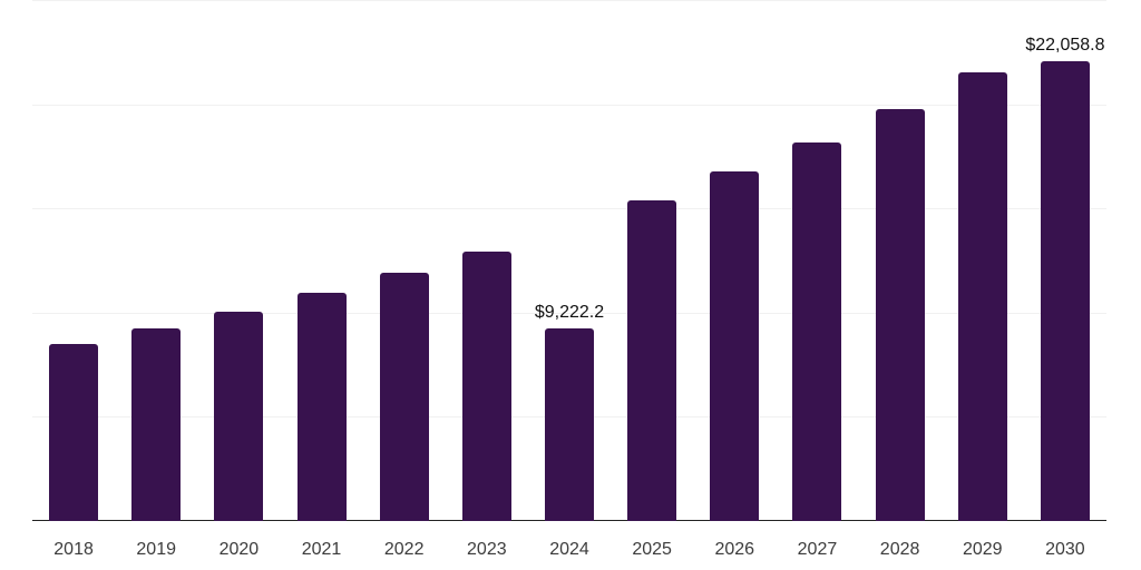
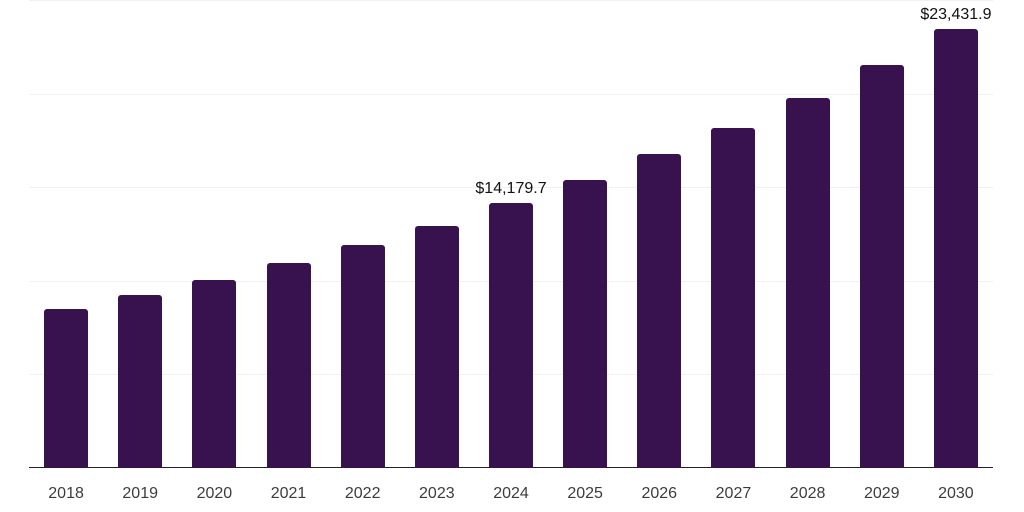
2024: $9,222.2 -> $14,179.7
2030: $22,058.8 -> $23,431.9
